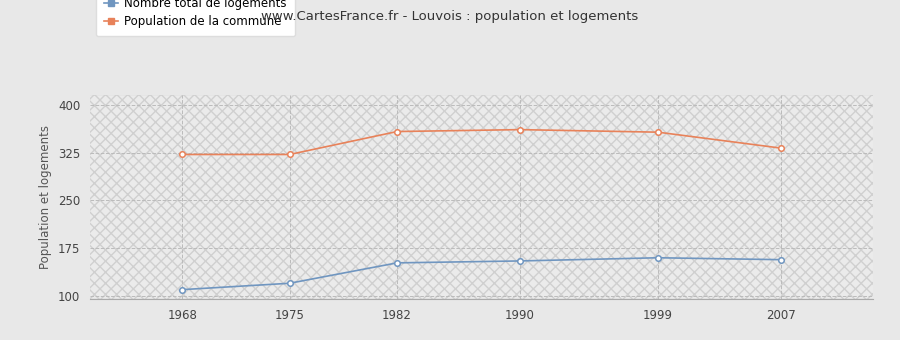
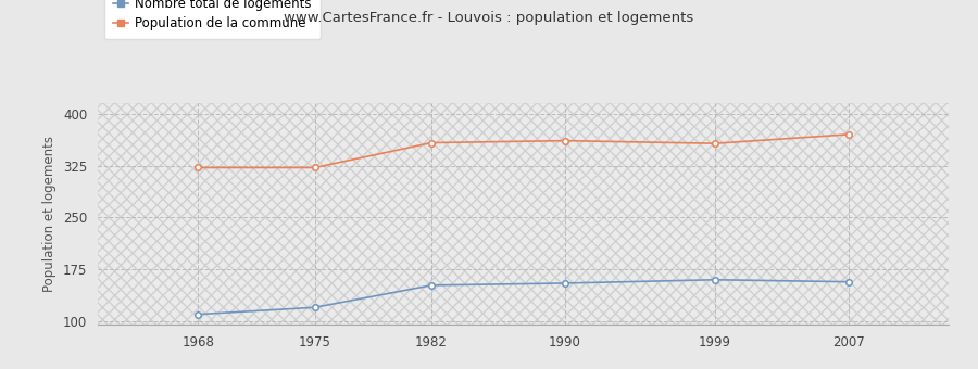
Population de la commune/2007: 332 -> 370
